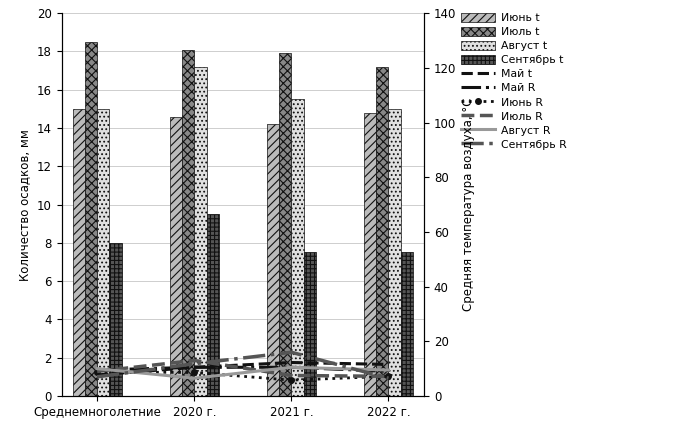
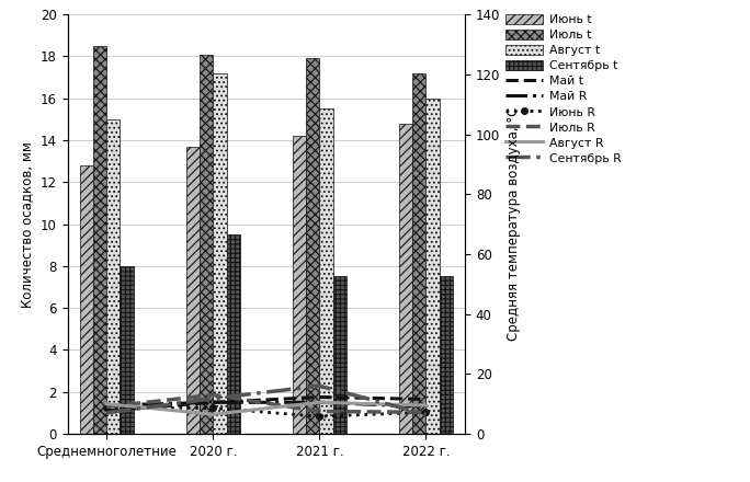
Июнь t/Среднемноголетние: 15.0 -> 12.8
Июнь t/2020 г.: 14.6 -> 13.7
Август t/2022 г.: 15.0 -> 16.0
